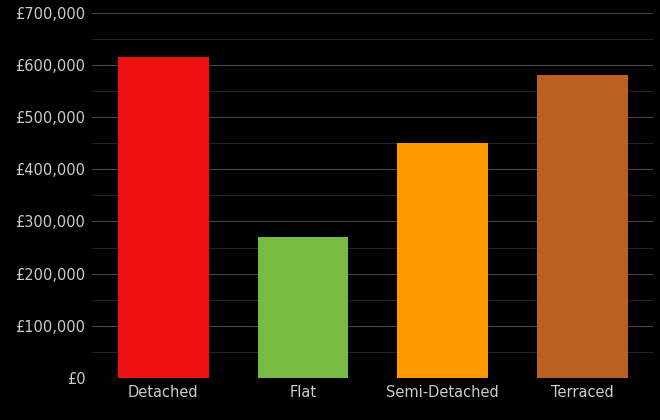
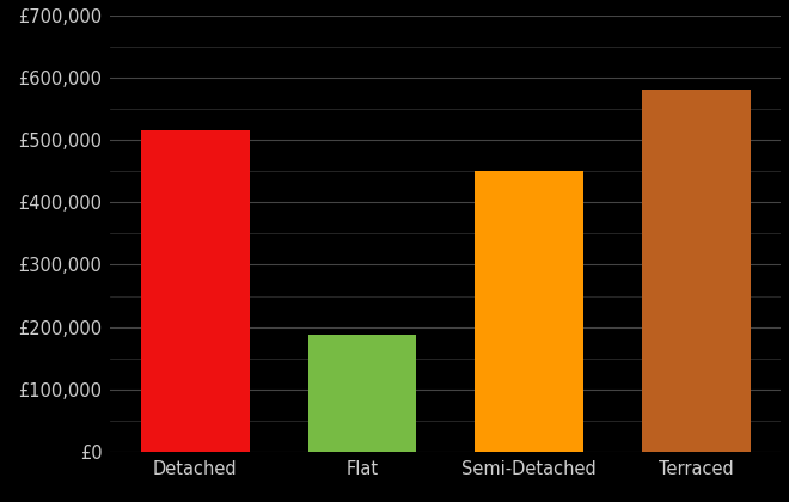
Detached: £615,000 -> £516,000
Flat: £270,000 -> £188,000
